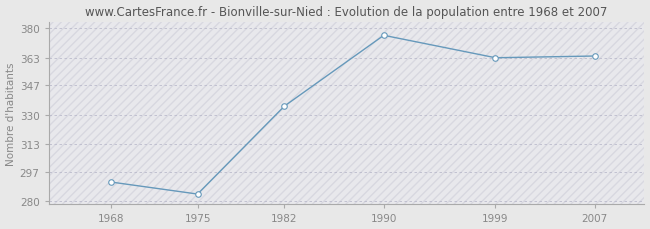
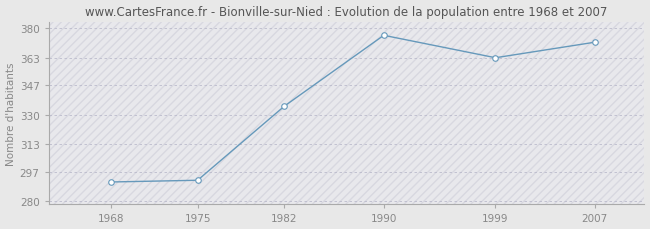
1975: 284 -> 292
2007: 364 -> 372
